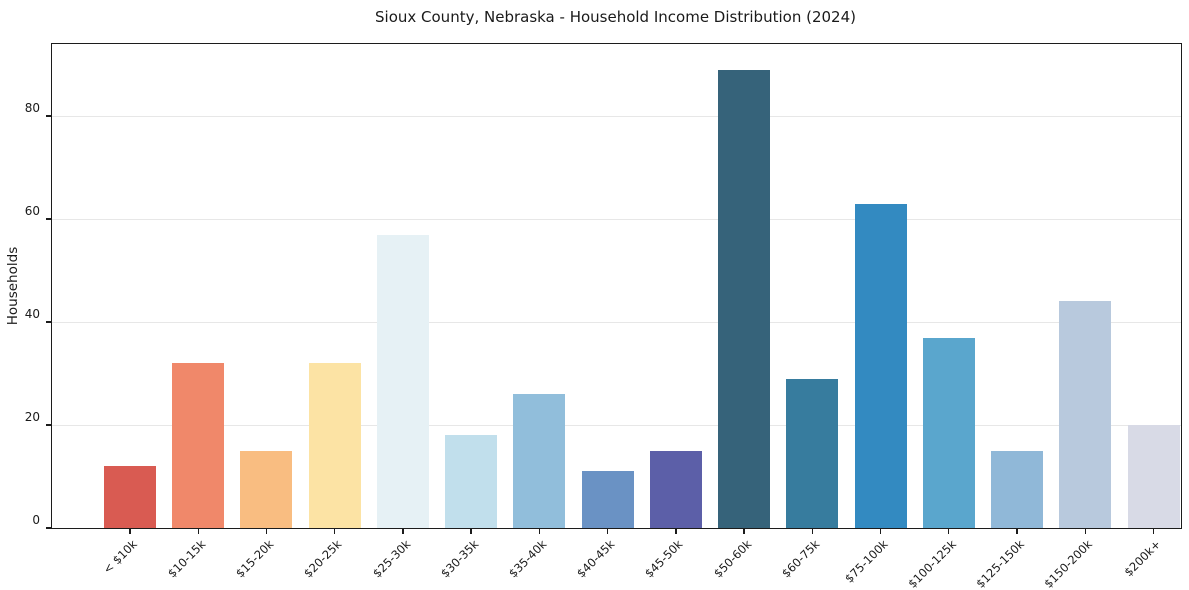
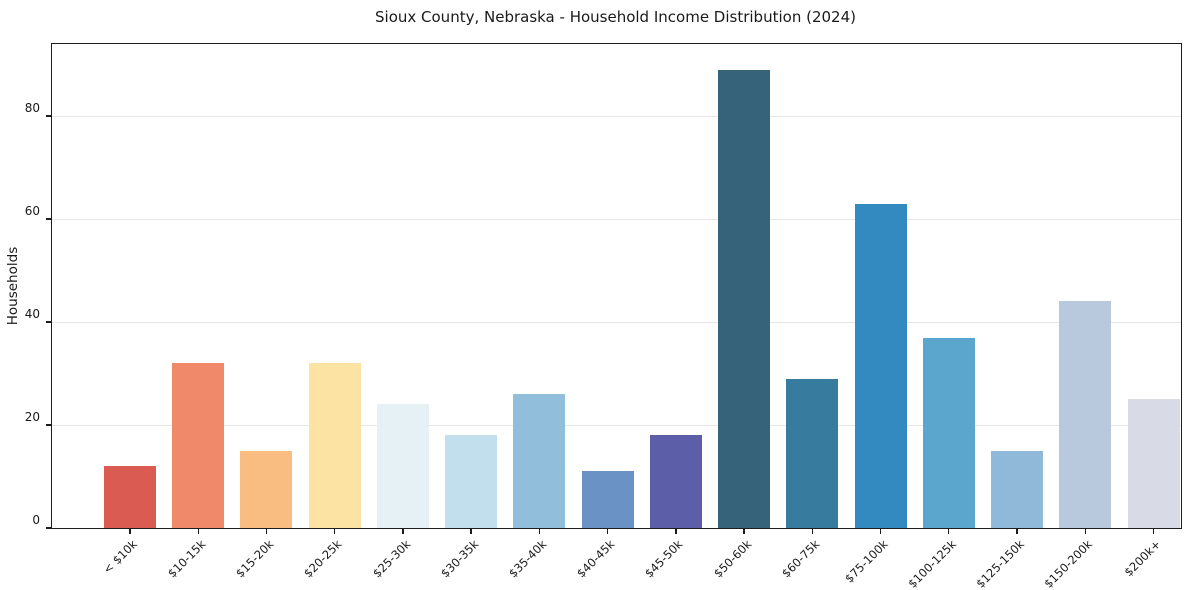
$25-30k: 57 -> 24
$45-50k: 15 -> 18
$200k+: 20 -> 25
